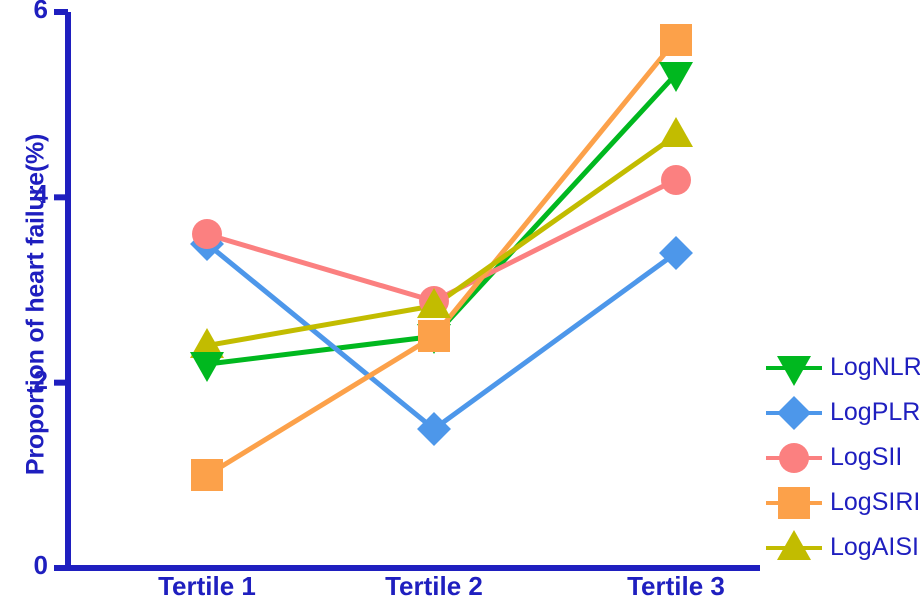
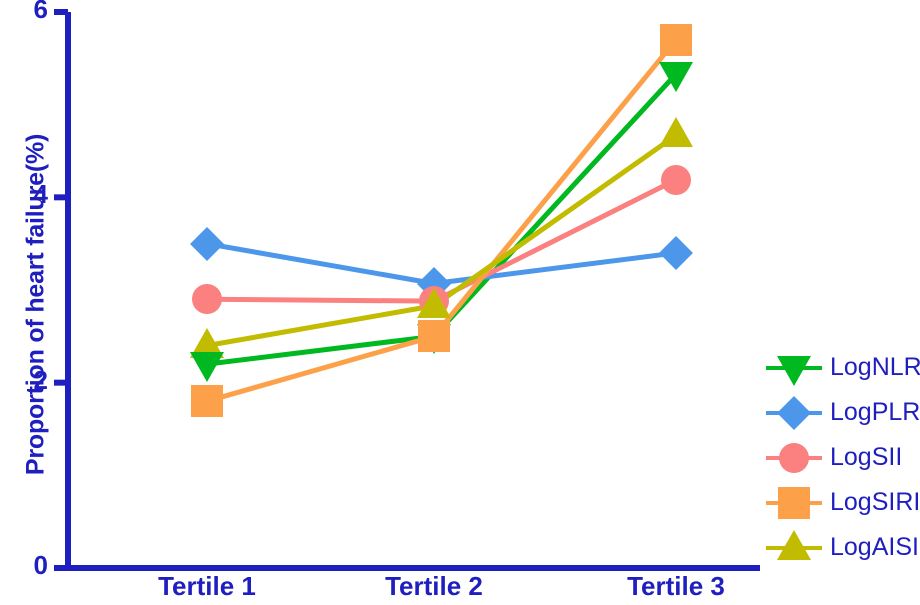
LogSII/Tertile 1: 3.6 -> 2.9
LogSIRI/Tertile 1: 1.0 -> 1.8
LogPLR/Tertile 2: 1.5 -> 3.1
